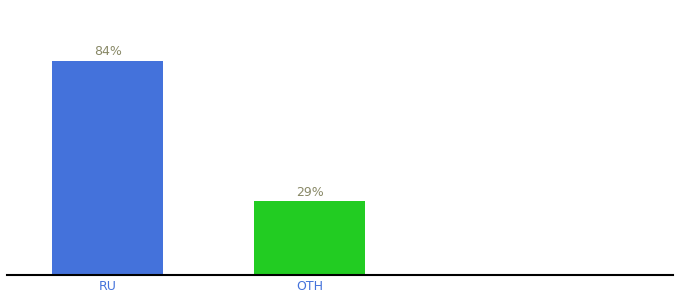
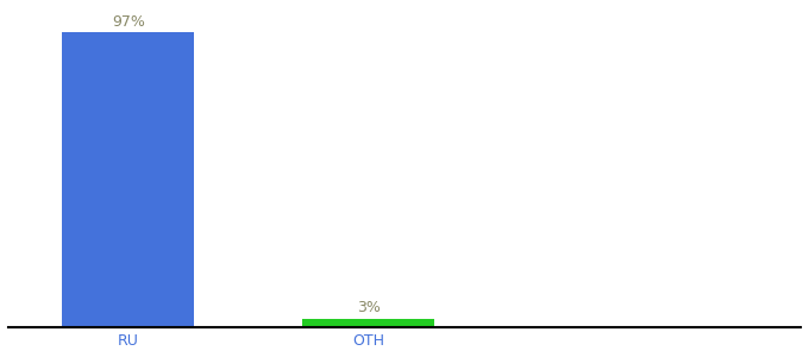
RU: 84% -> 97%
OTH: 29% -> 3%
